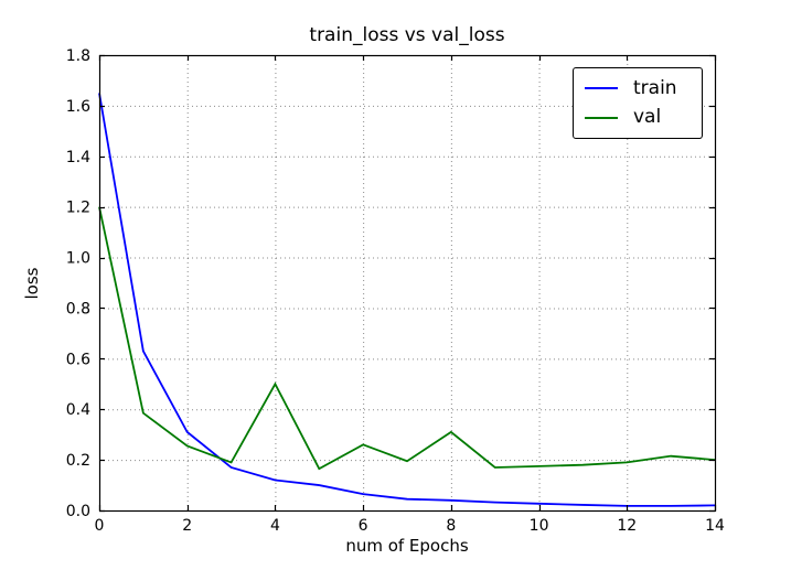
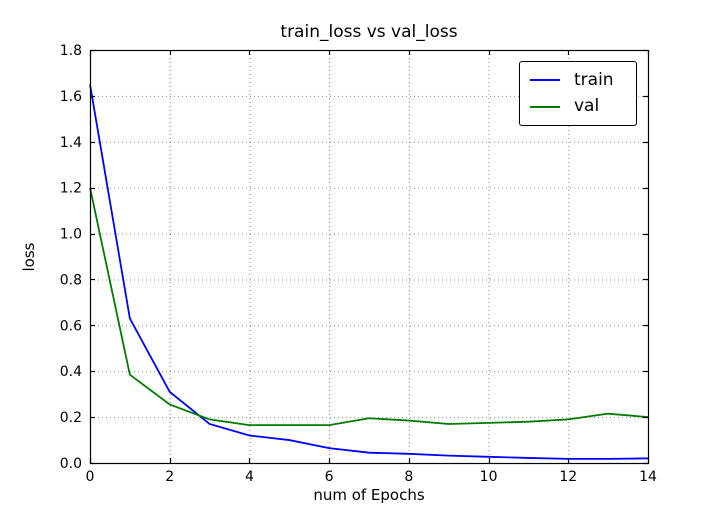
val/4: 0.50 -> 0.17
val/6: 0.26 -> 0.17
val/8: 0.31 -> 0.18
